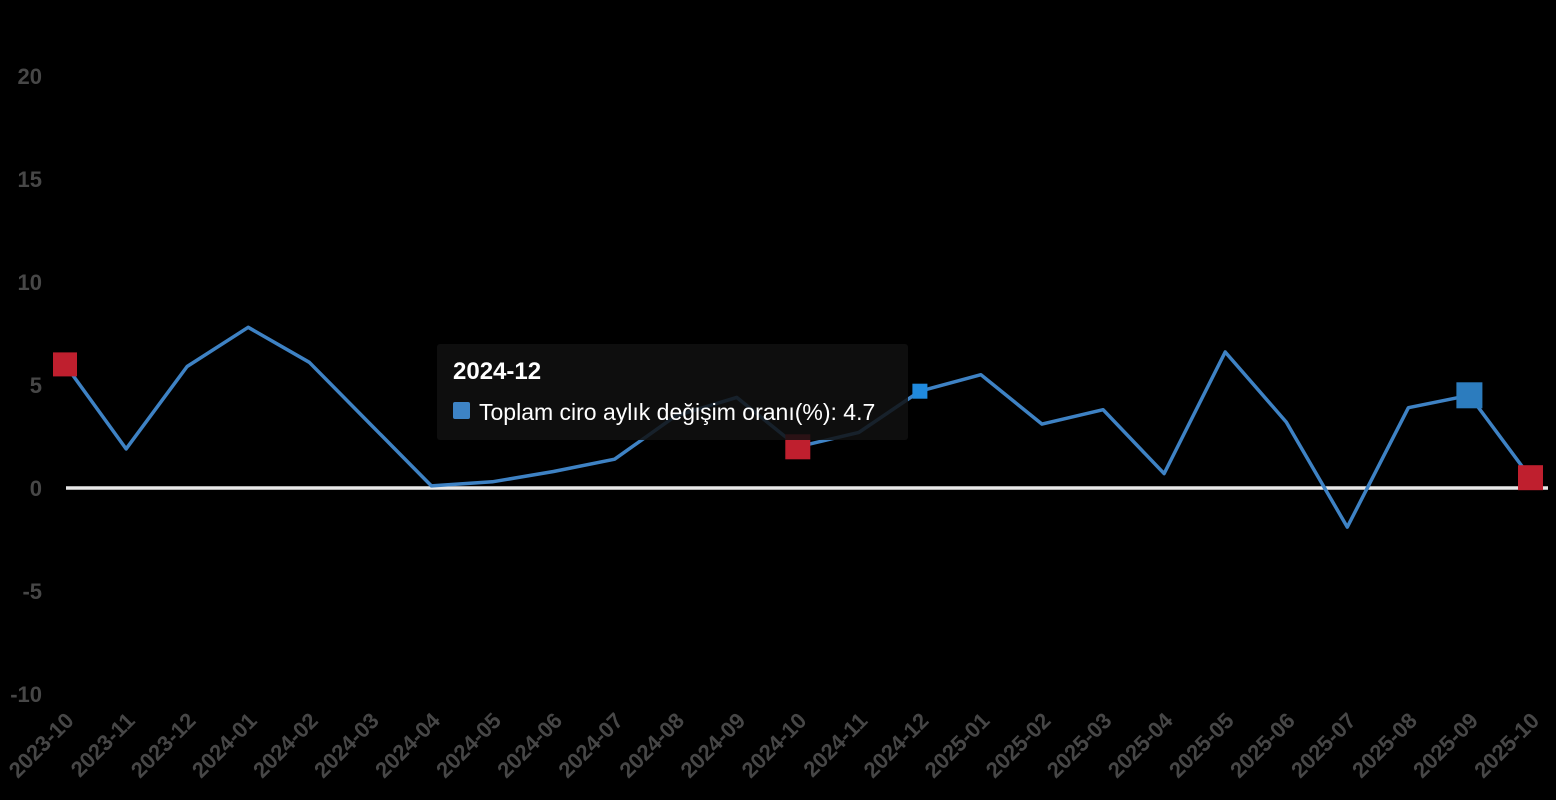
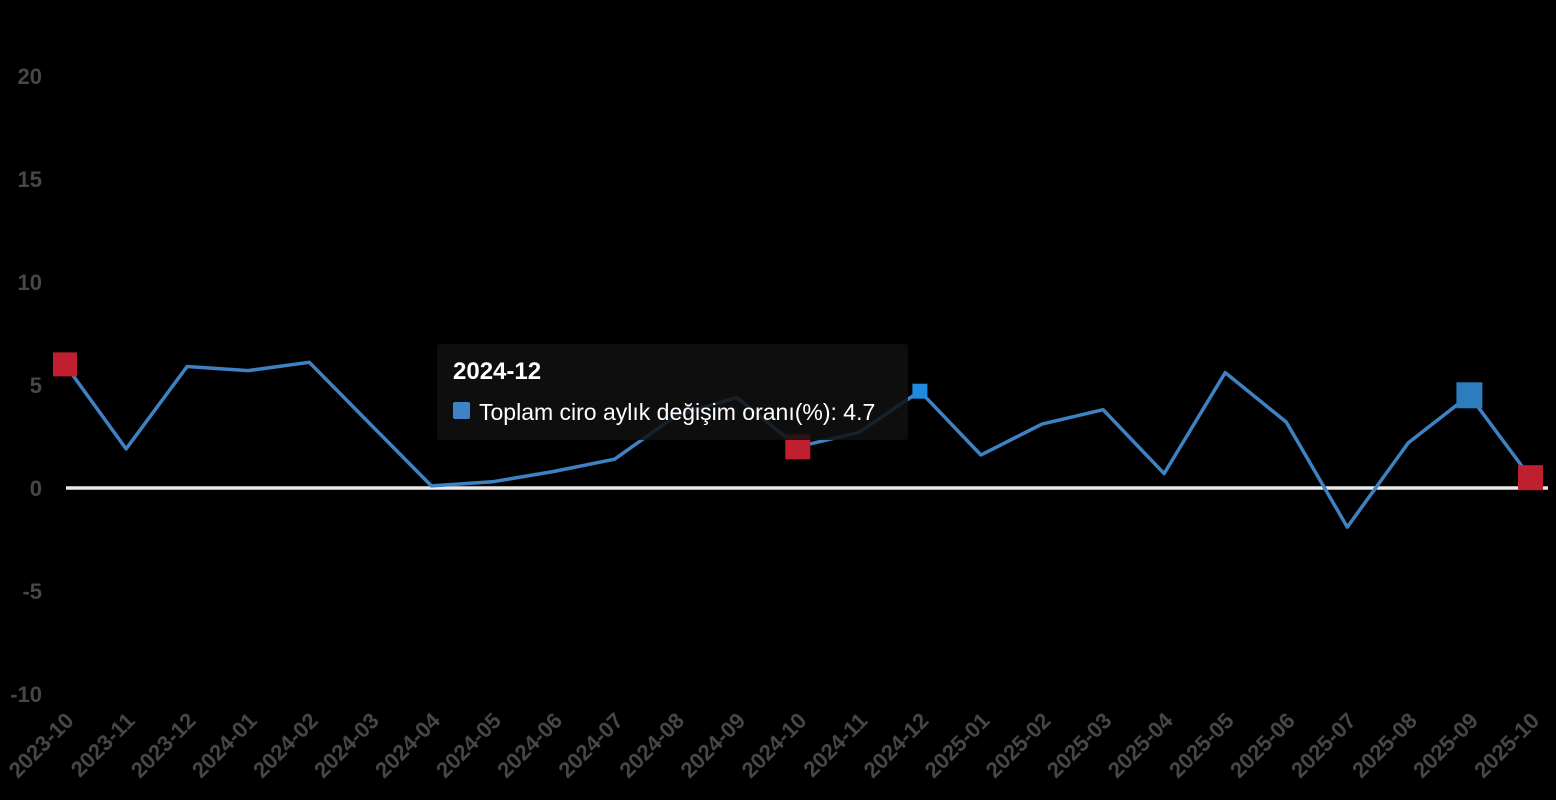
2024-01: 7.8 -> 5.7
2025-01: 5.5 -> 1.6
2025-05: 6.6 -> 5.6
2025-08: 3.9 -> 2.2
